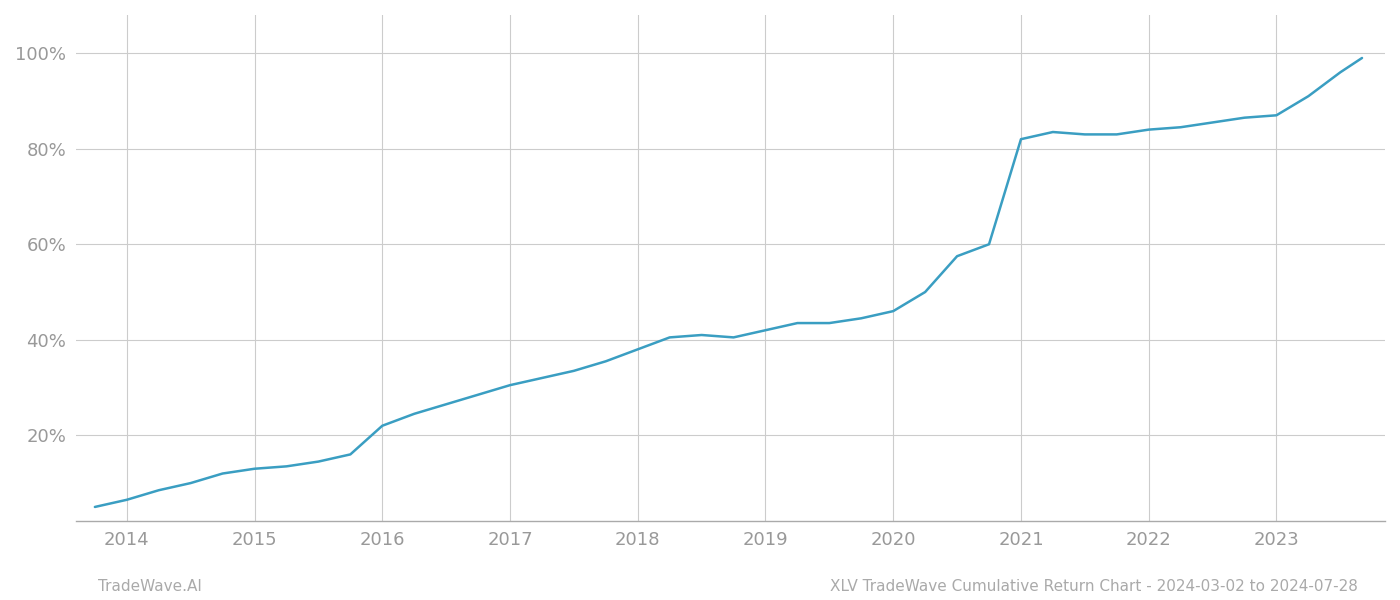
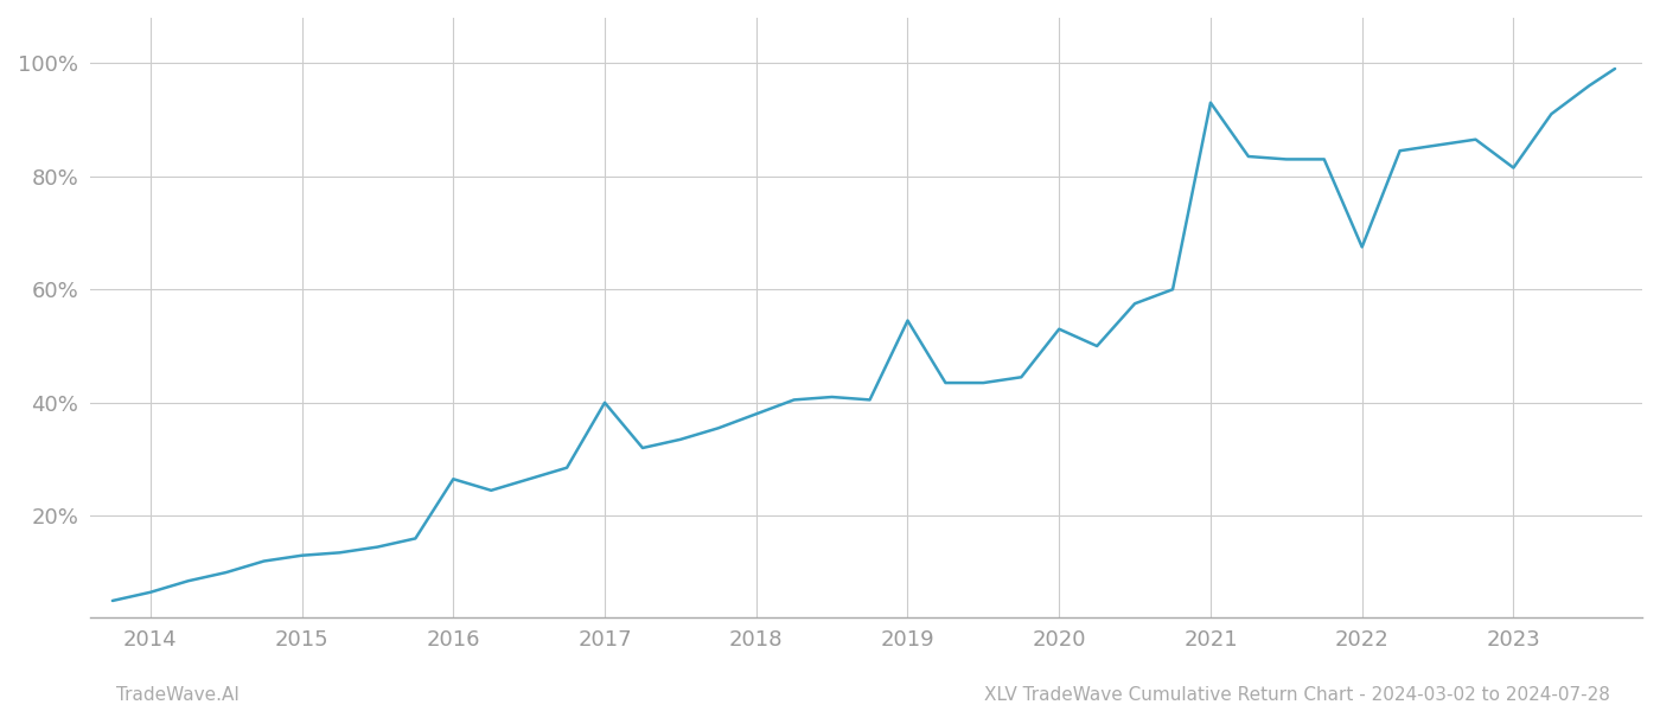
2016: 22.0% -> 26.5%
2017: 30.5% -> 40.0%
2019: 42.0% -> 54.5%
2020: 46.0% -> 53.0%
2021: 82.0% -> 93.0%
2022: 84.0% -> 67.5%
2023: 87.0% -> 81.5%
